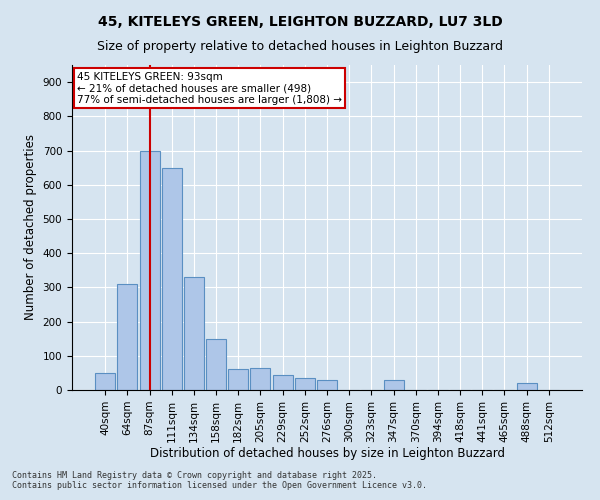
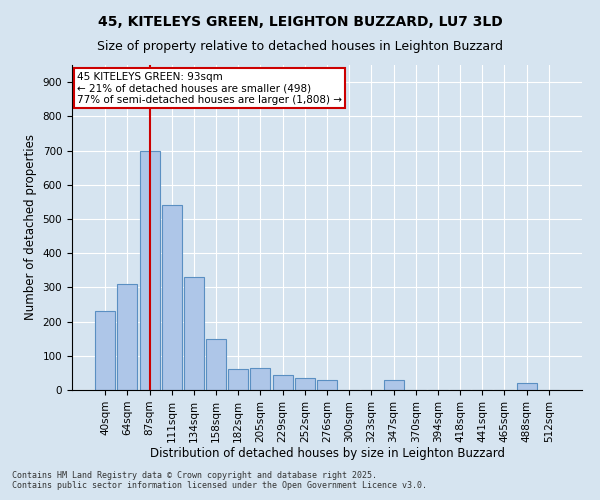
40sqm: 50 -> 230
111sqm: 650 -> 540
